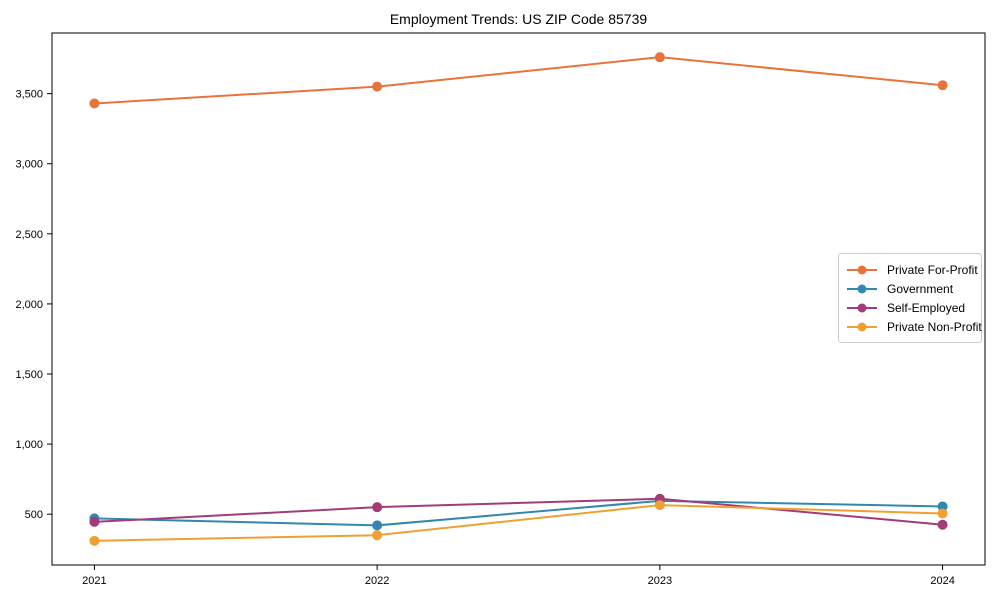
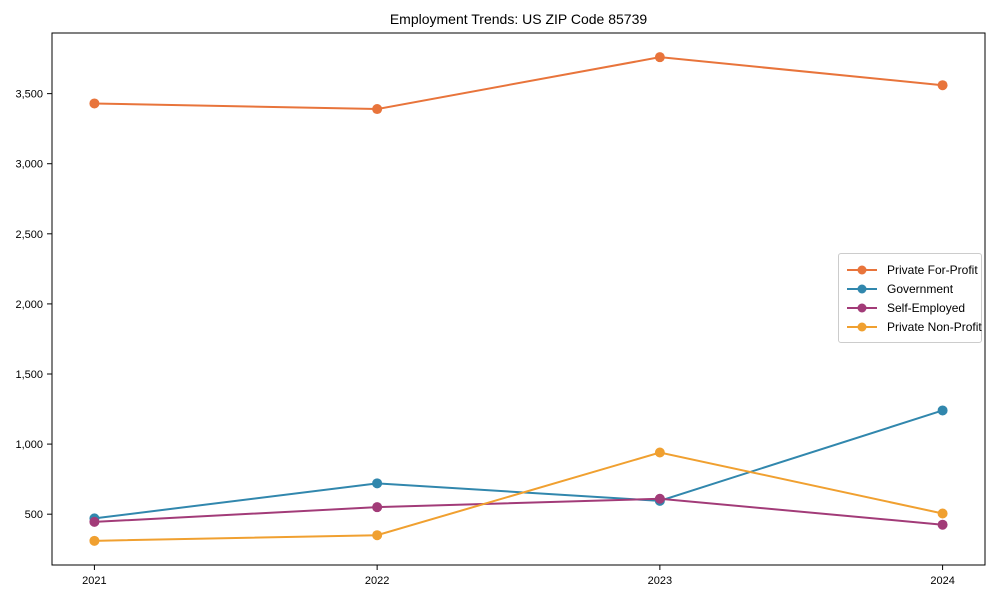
Private For-Profit/2022: 3550 -> 3390
Government/2022: 420 -> 720
Private Non-Profit/2023: 560 -> 940
Government/2024: 560 -> 1240
